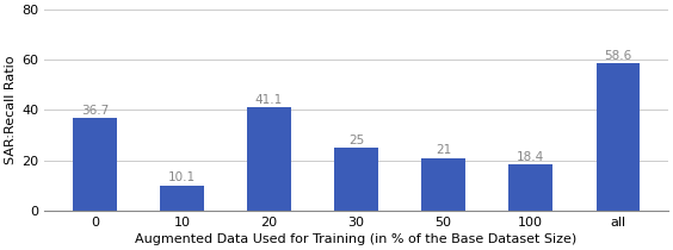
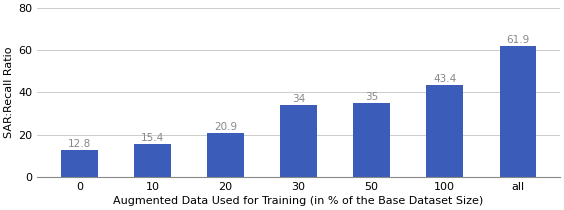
0: 36.7 -> 12.8
10: 10.1 -> 15.4
20: 41.1 -> 20.9
30: 25 -> 34
50: 21 -> 35
100: 18.4 -> 43.4
all: 58.6 -> 61.9
